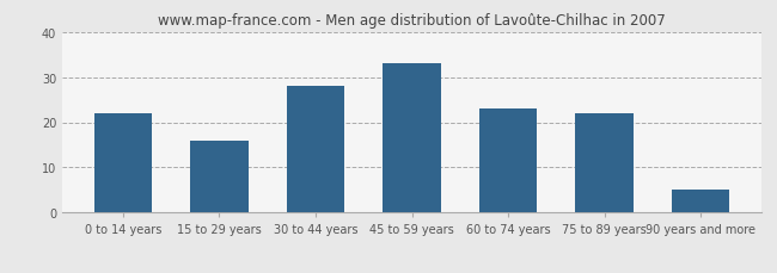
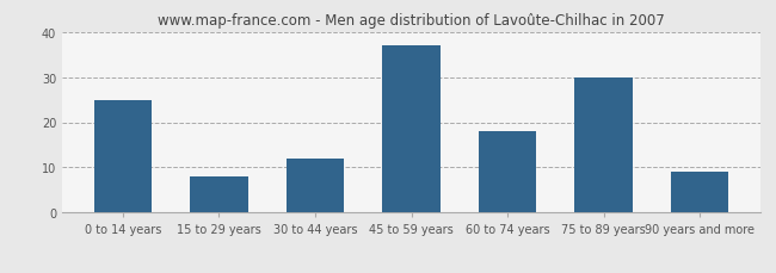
0 to 14 years: 22 -> 25
15 to 29 years: 16 -> 8
30 to 44 years: 28 -> 12
45 to 59 years: 33 -> 37
60 to 74 years: 23 -> 18
75 to 89 years: 22 -> 30
90 years and more: 5 -> 9
